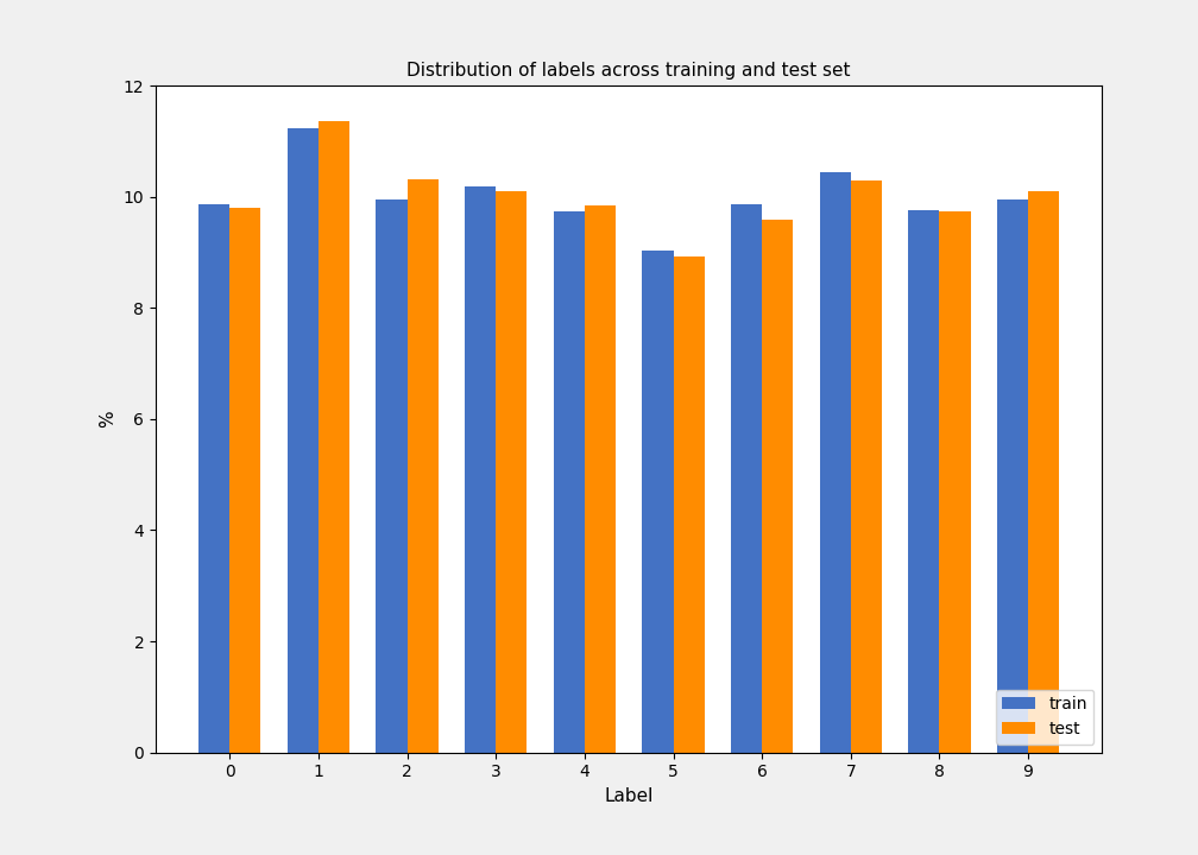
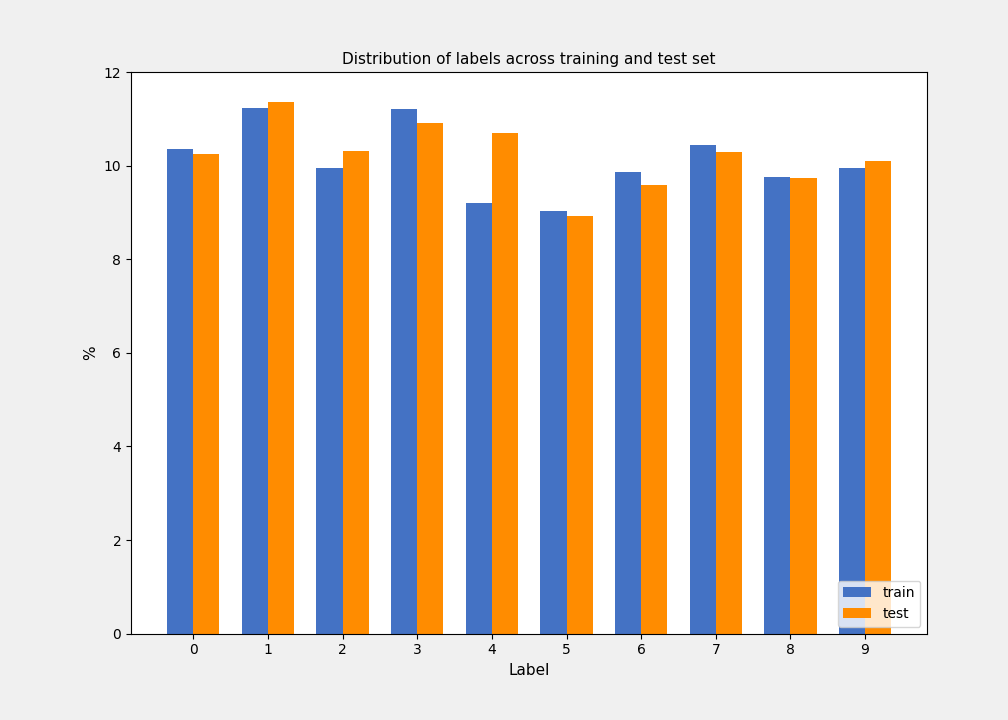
train/0: 9.87 -> 10.35
test/0: 9.80 -> 10.25
train/3: 10.18 -> 11.20
test/3: 10.10 -> 10.90
train/4: 9.74 -> 9.20
test/4: 9.84 -> 10.70
